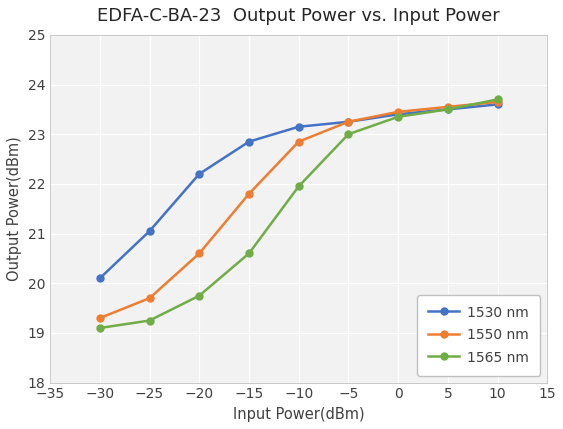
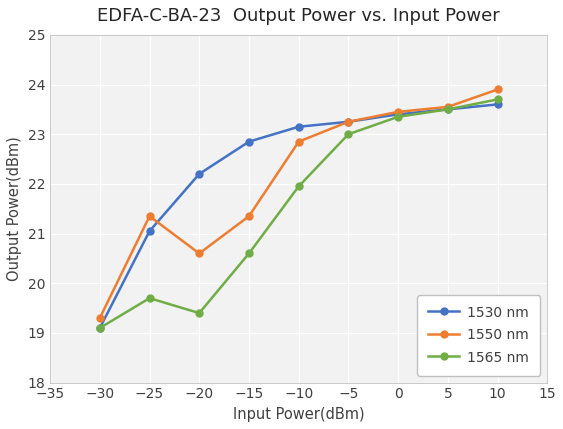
1530 nm/−30: 20.10 -> 19.10
1550 nm/−25: 19.70 -> 21.35
1565 nm/−25: 19.25 -> 19.70
1565 nm/−20: 19.75 -> 19.40
1550 nm/−15: 21.80 -> 21.35
1550 nm/10: 23.65 -> 23.90
